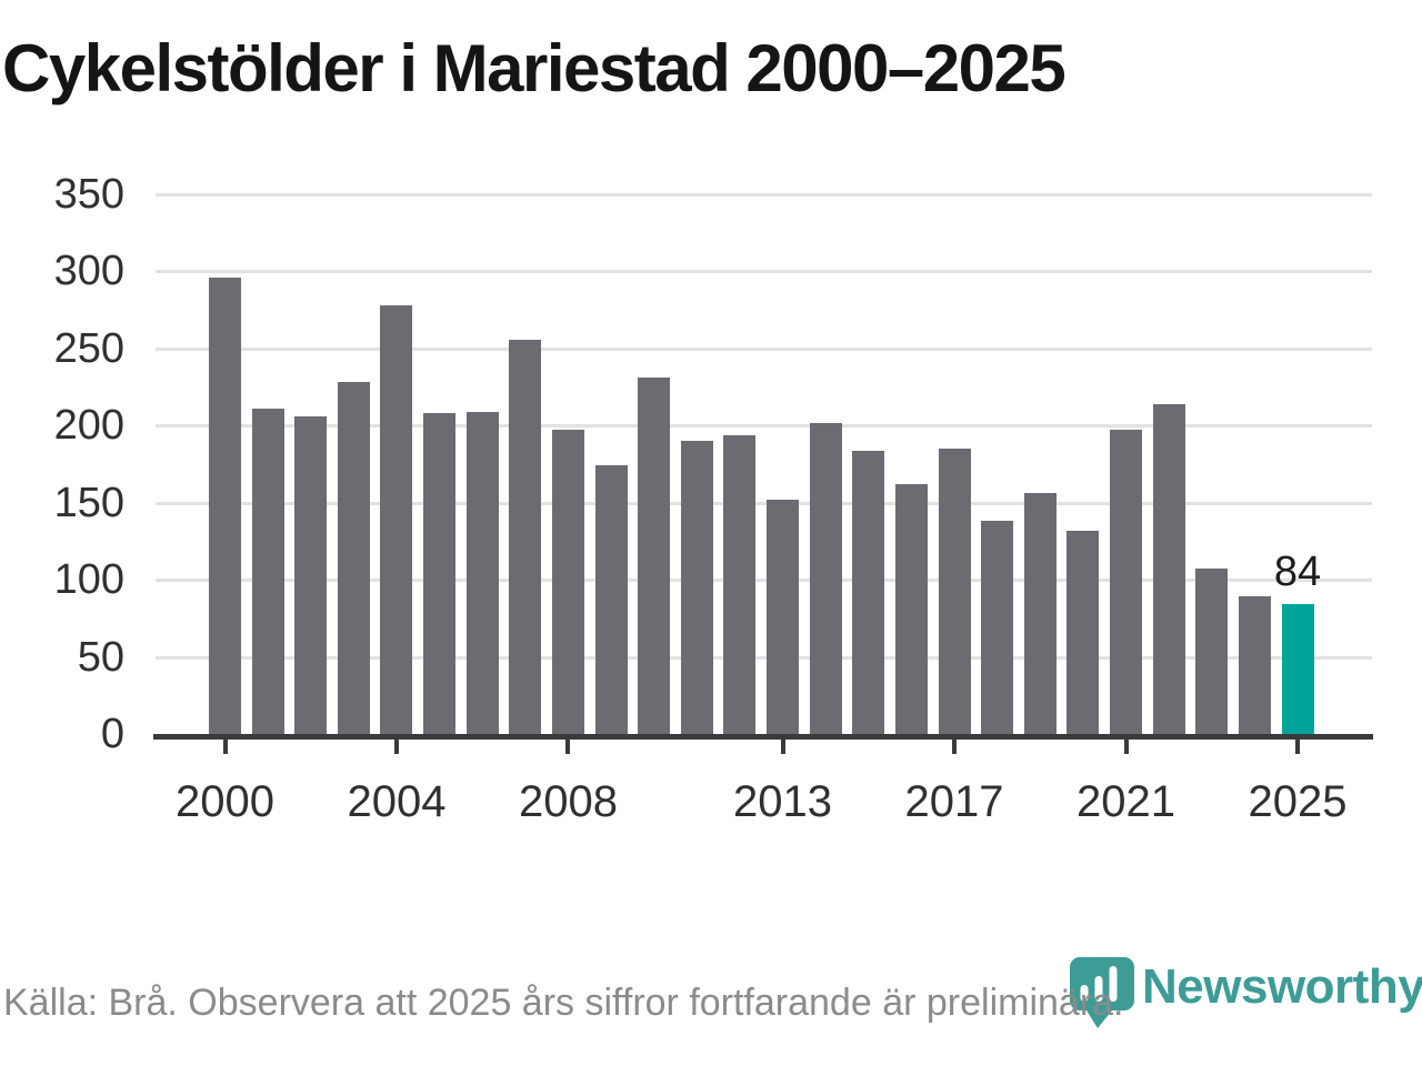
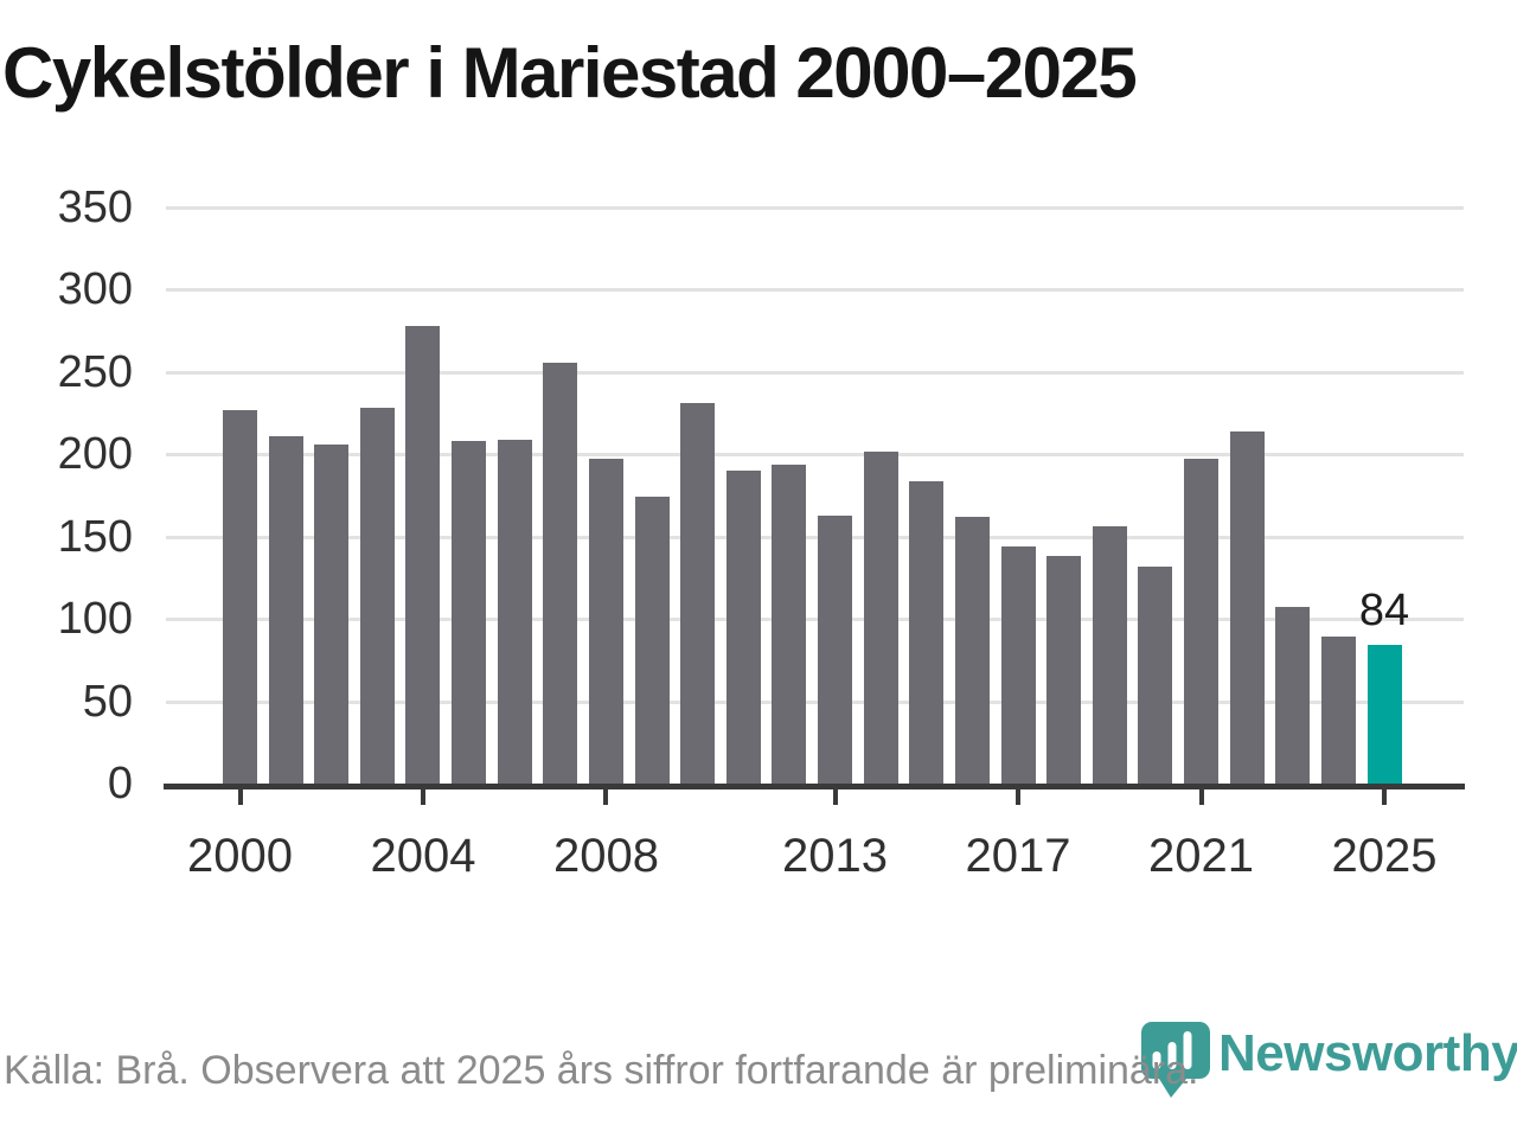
2000: 296 -> 227
2013: 152 -> 163
2017: 185 -> 144
